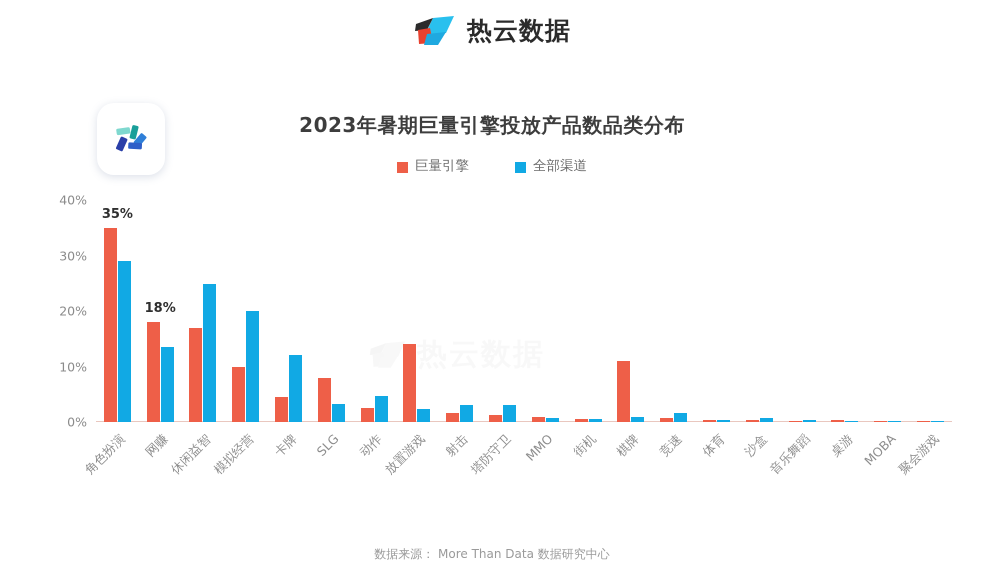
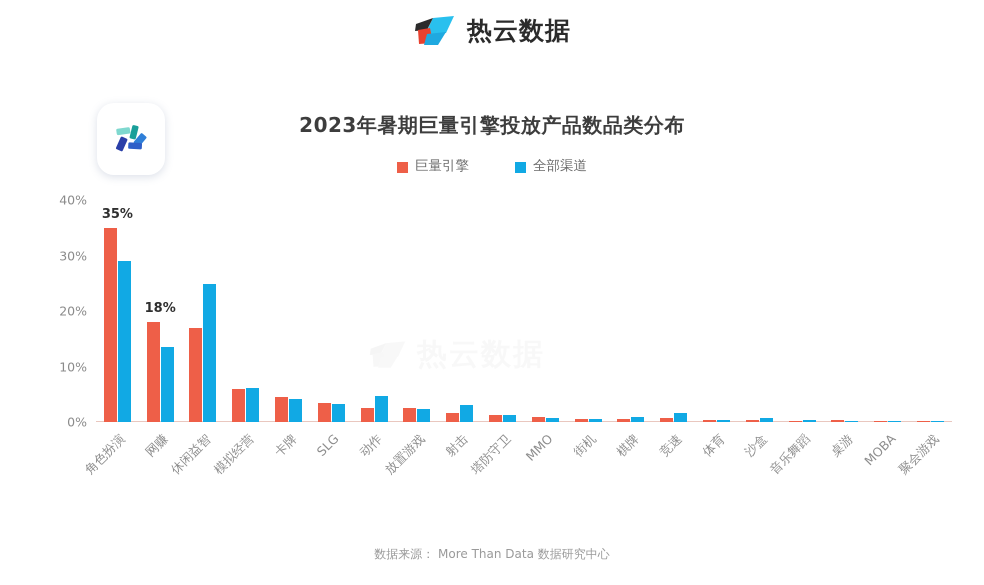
巨量引擎/模拟经营: 10% -> 6%
全部渠道/模拟经营: 20% -> 6%
全部渠道/卡牌: 12% -> 4%
巨量引擎/SLG: 8% -> 4%
巨量引擎/放置游戏: 14% -> 2%
全部渠道/塔防守卫: 3% -> 1%
巨量引擎/棋牌: 11% -> 1%
